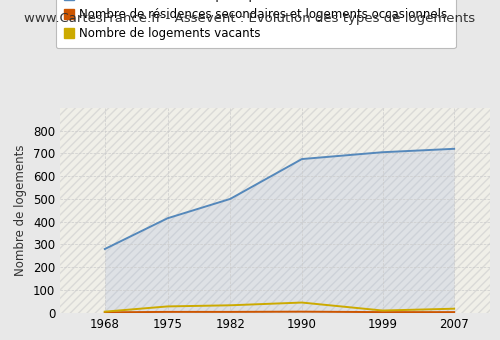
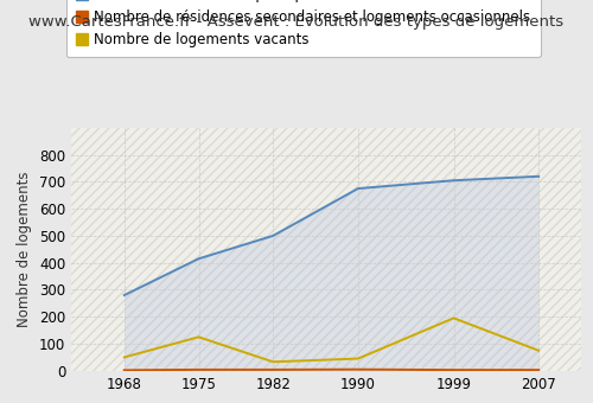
Nombre de logements vacants/1968: 5 -> 50
Nombre de logements vacants/1975: 28 -> 125
Nombre de logements vacants/1999: 10 -> 195
Nombre de logements vacants/2007: 18 -> 75
